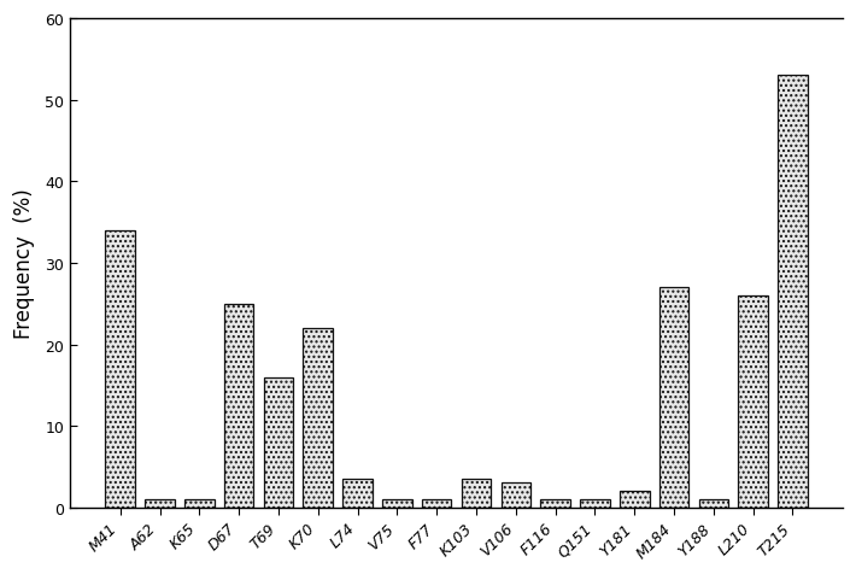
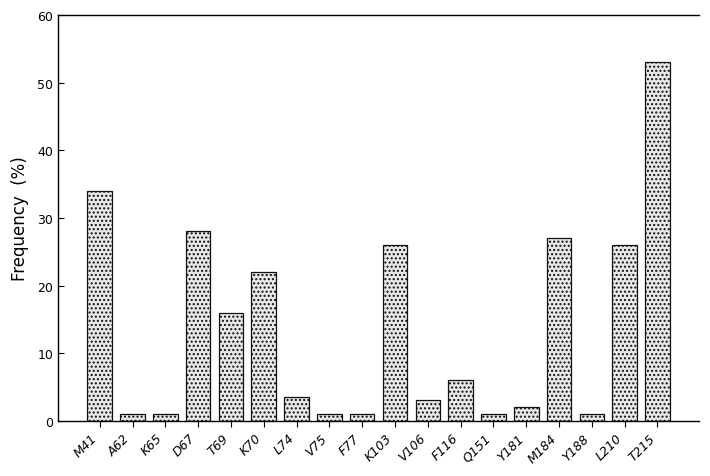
D67: 25.0 -> 28.0
K103: 3.5 -> 26.0
F116: 1.0 -> 6.0
